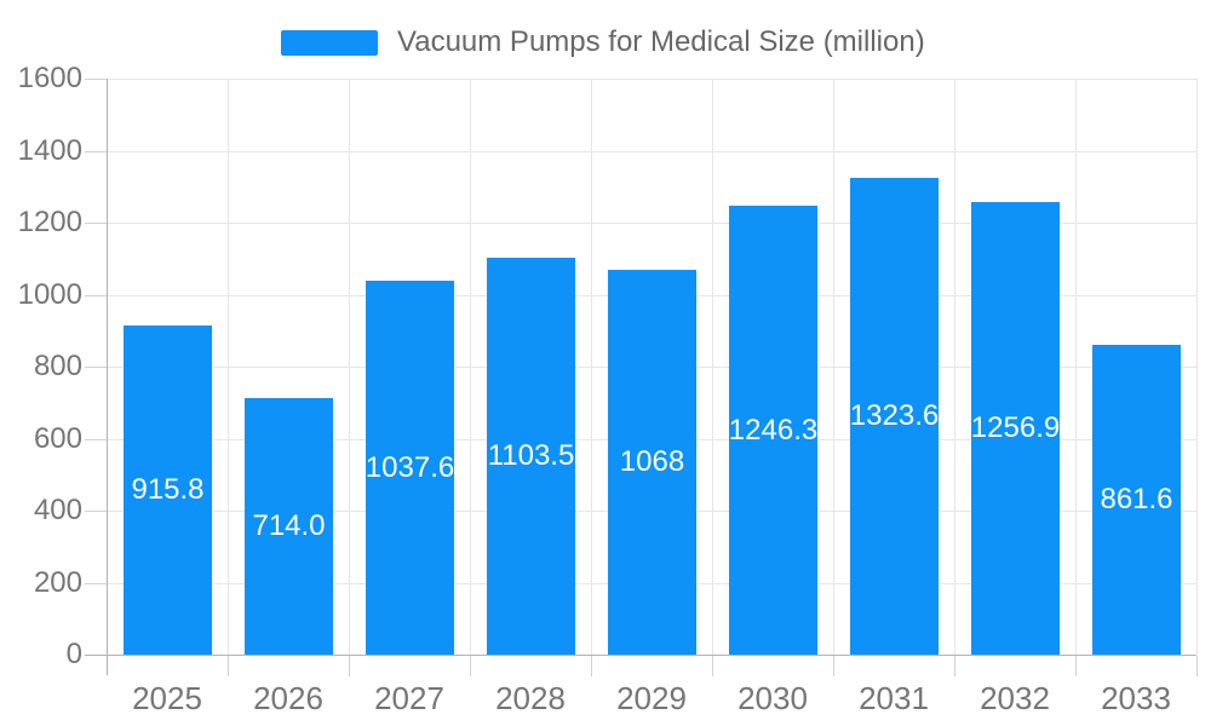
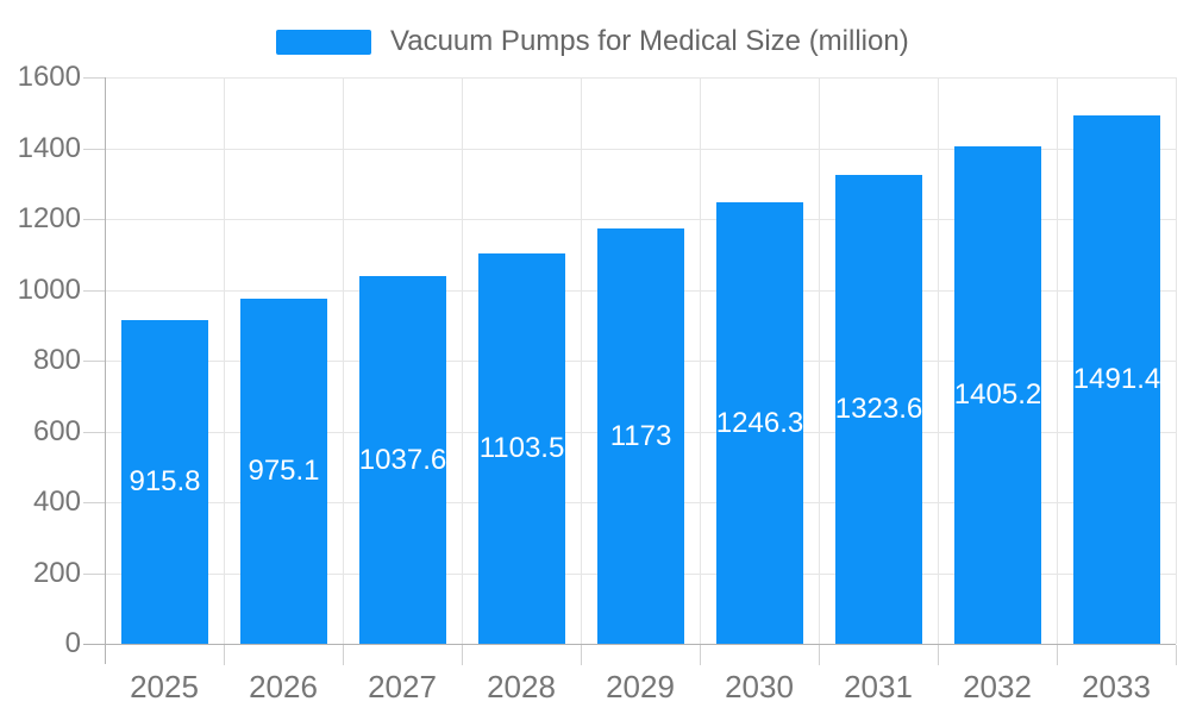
2026: 714.0 -> 975.1
2029: 1068 -> 1173
2032: 1256.9 -> 1405.2
2033: 861.6 -> 1491.4
